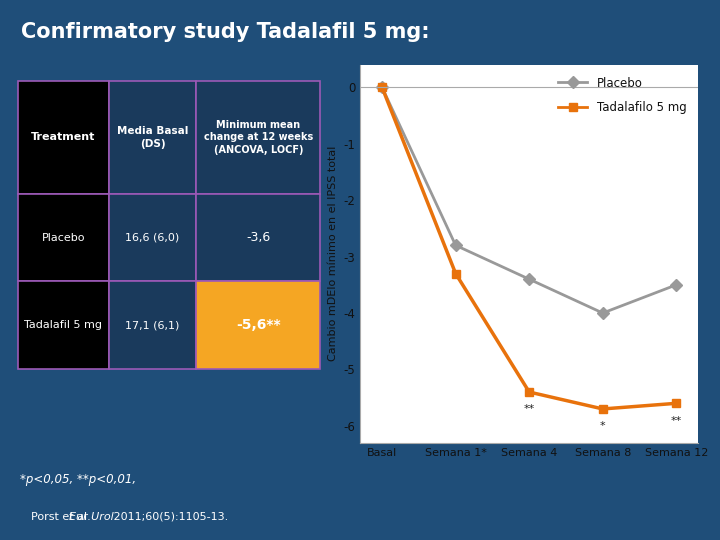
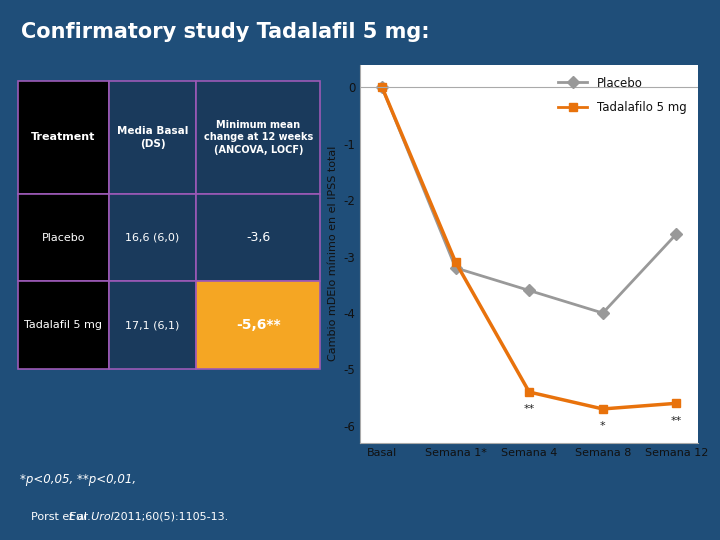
Placebo/Semana 1*: -2.8 -> -3.2
Tadalafilo 5 mg/Semana 1*: -3.3 -> -3.1
Placebo/Semana 4: -3.4 -> -3.6
Placebo/Semana 12: -3.5 -> -2.6
